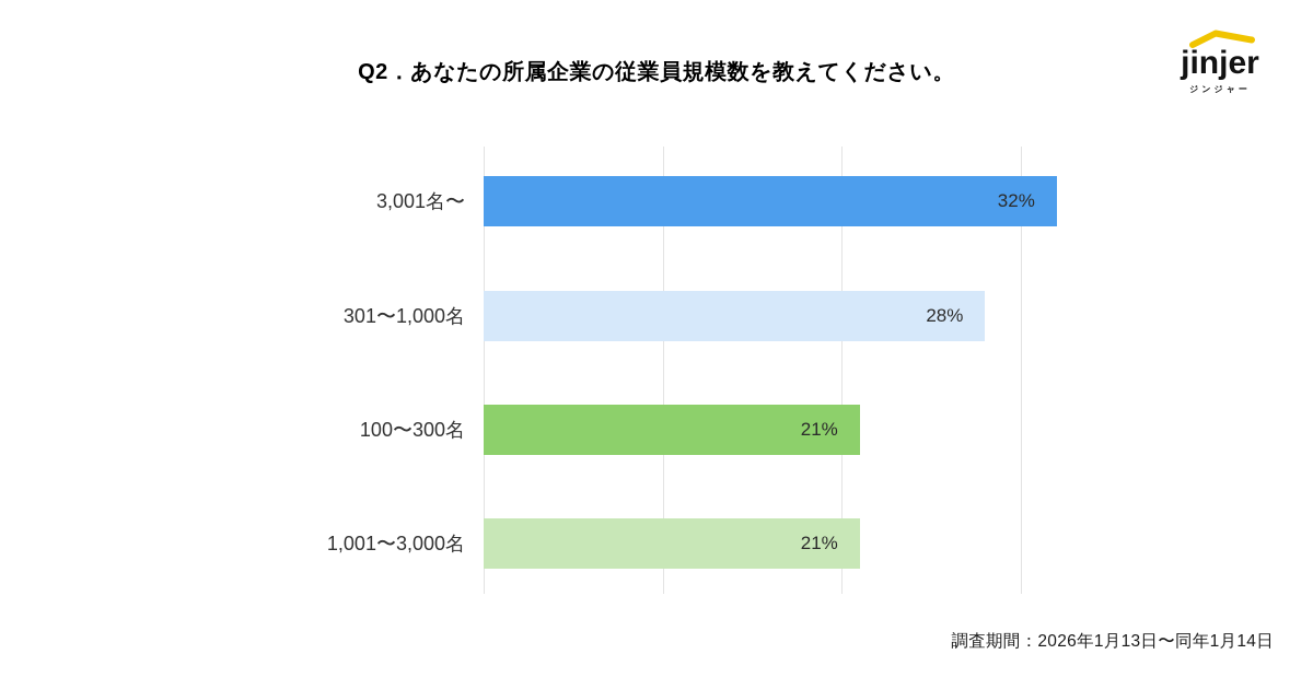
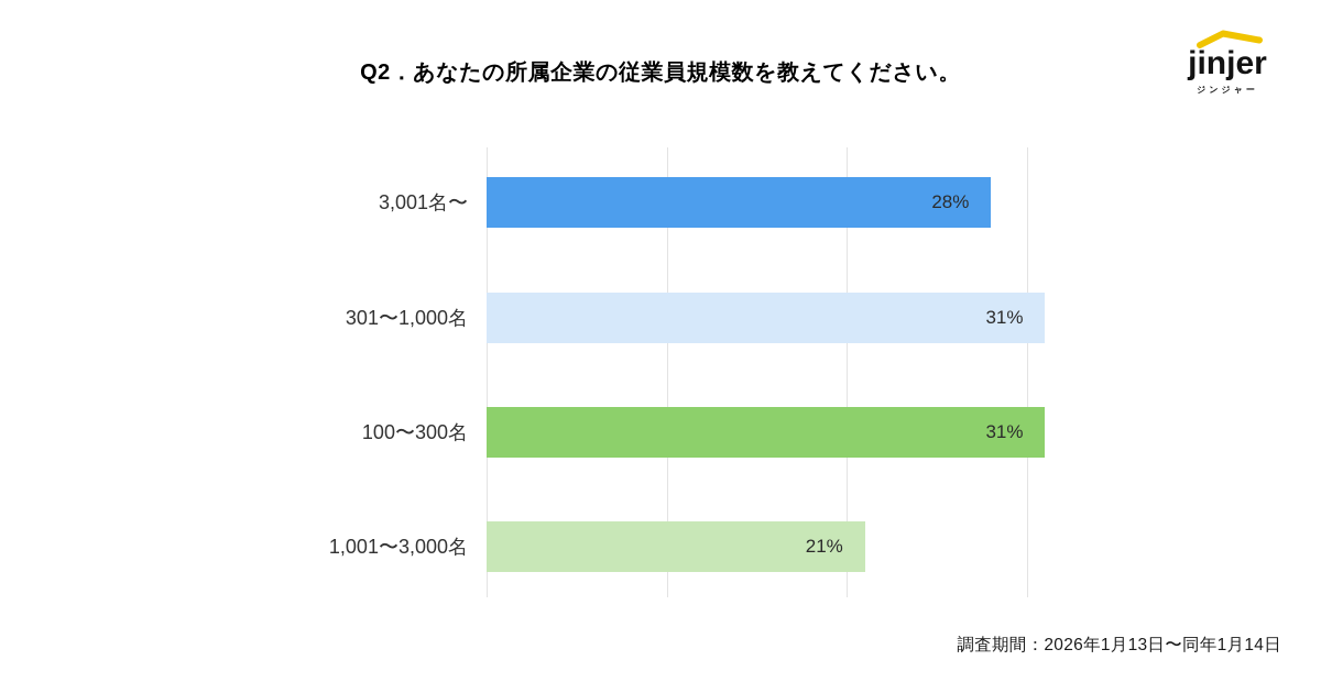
3,001名〜: 32% -> 28%
301〜1,000名: 28% -> 31%
100〜300名: 21% -> 31%
